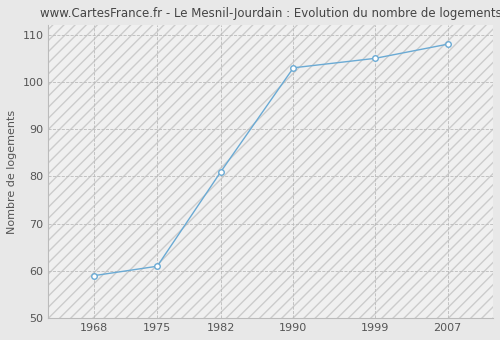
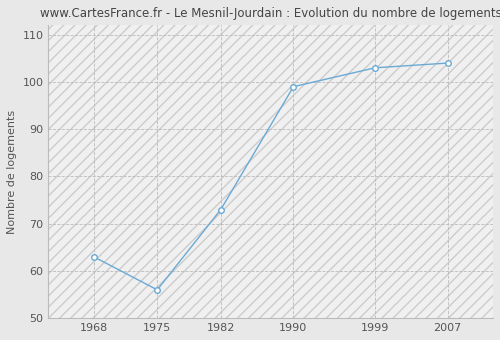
1968: 59 -> 63
1975: 61 -> 56
1982: 81 -> 73
1990: 103 -> 99
1999: 105 -> 103
2007: 108 -> 104
